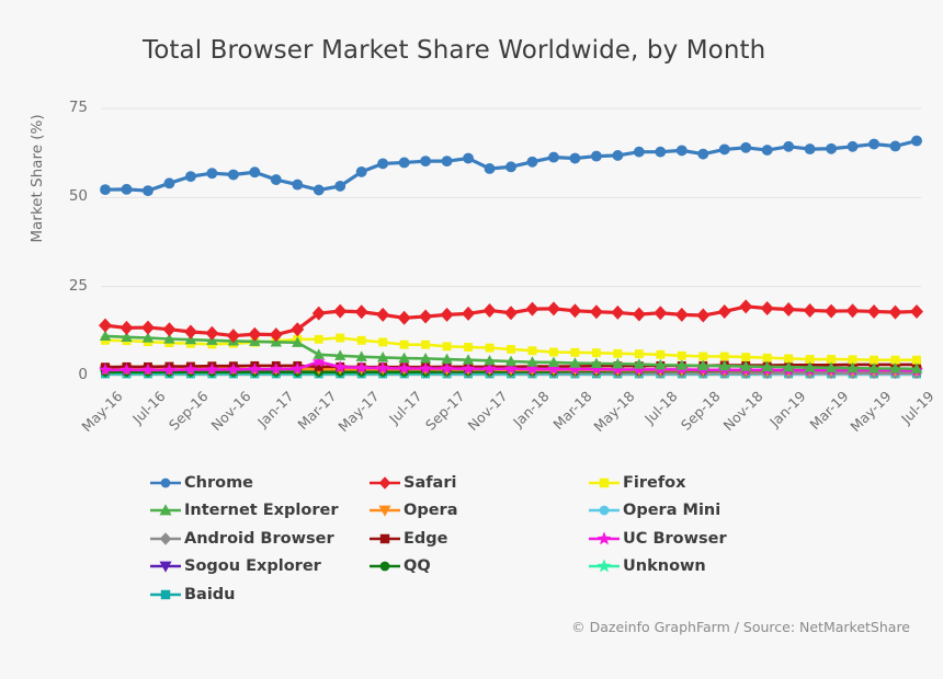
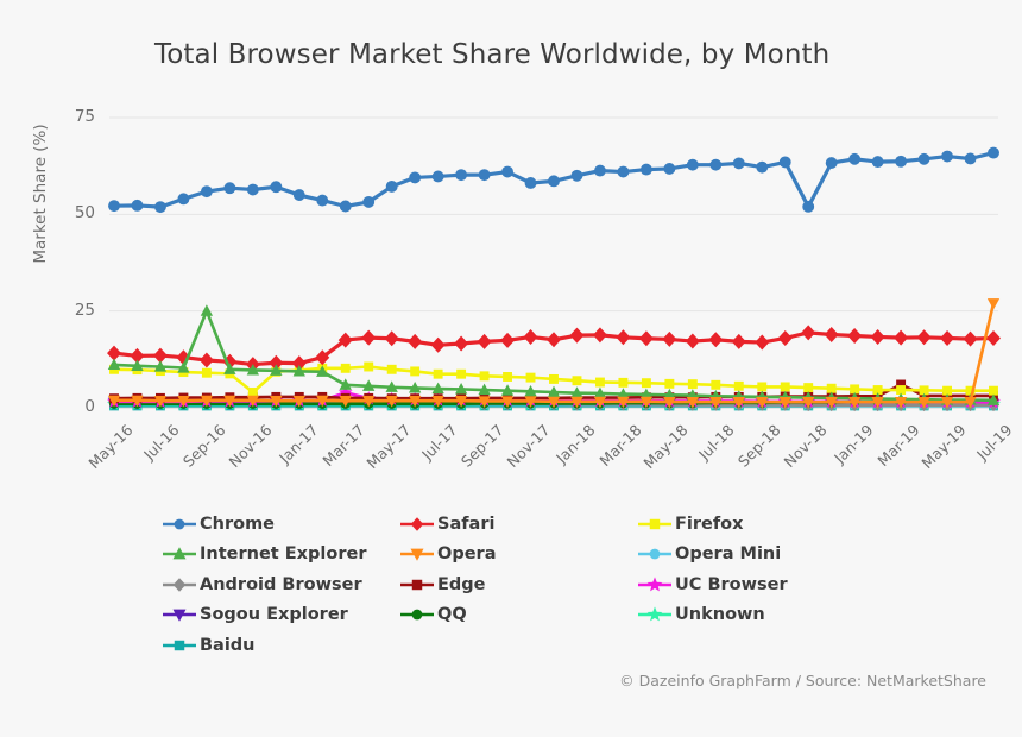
Internet Explorer/Sep-16: 10 -> 25
Firefox/Nov-16: 9 -> 4
Chrome/Nov-18: 64 -> 52
Edge/Mar-19: 3 -> 6
Opera/Jul-19: 2 -> 27
